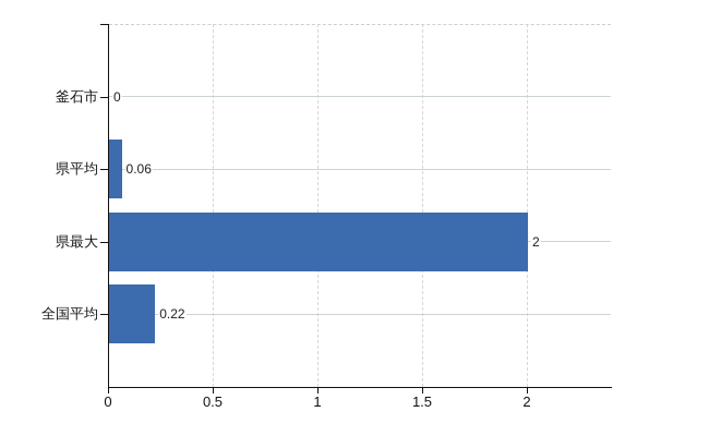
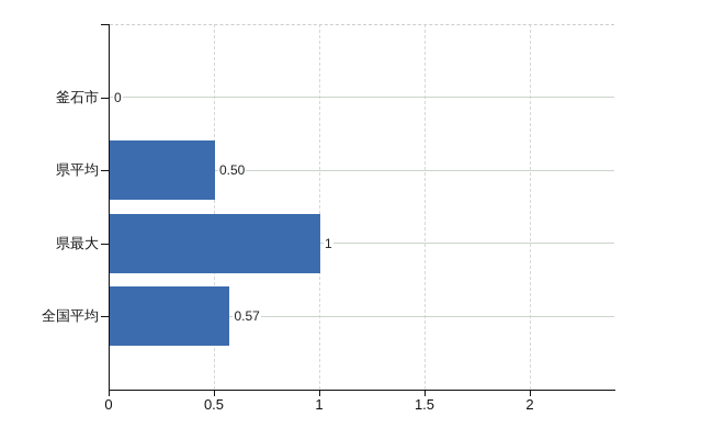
県平均: 0.06 -> 0.50
県最大: 2 -> 1
全国平均: 0.22 -> 0.57
